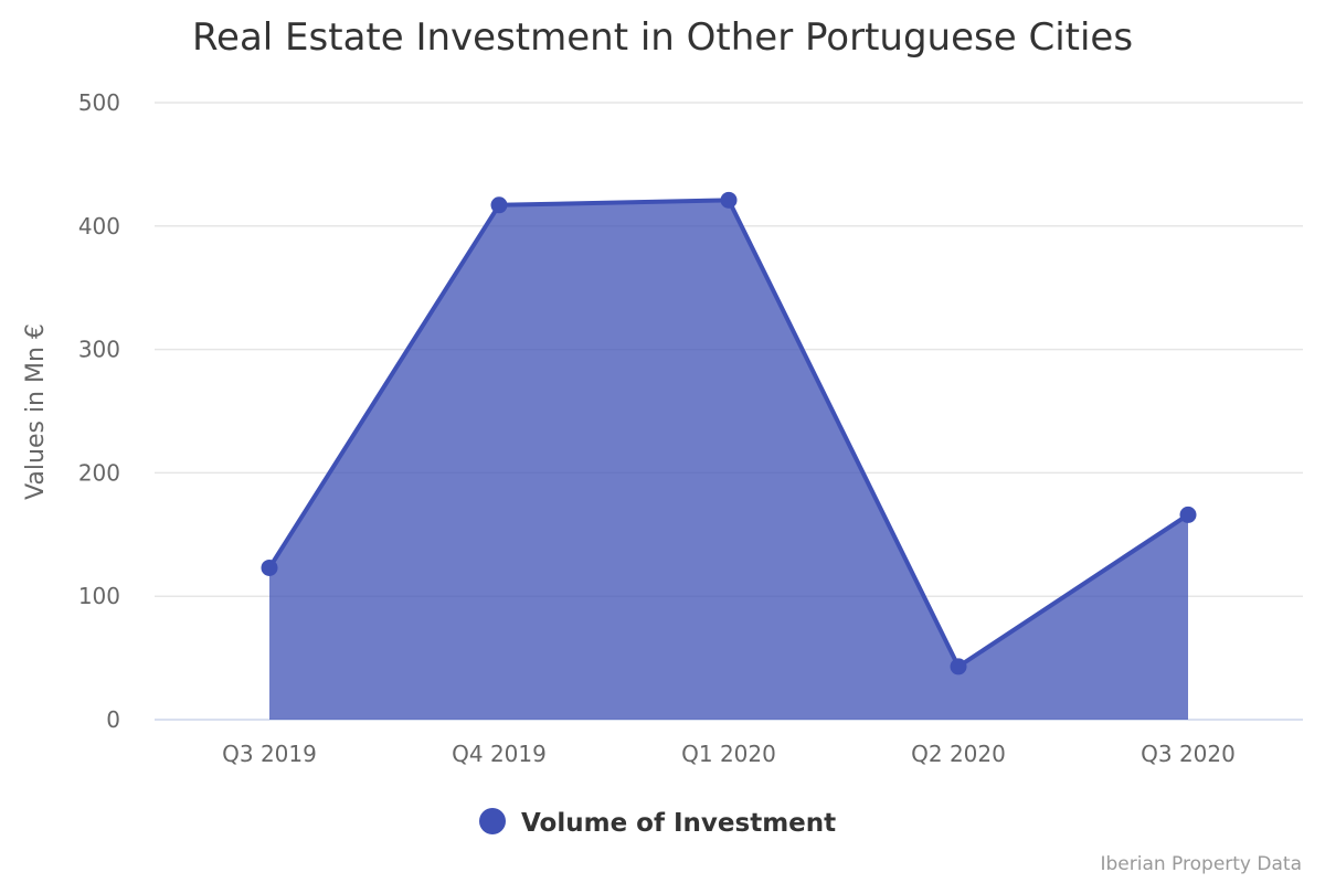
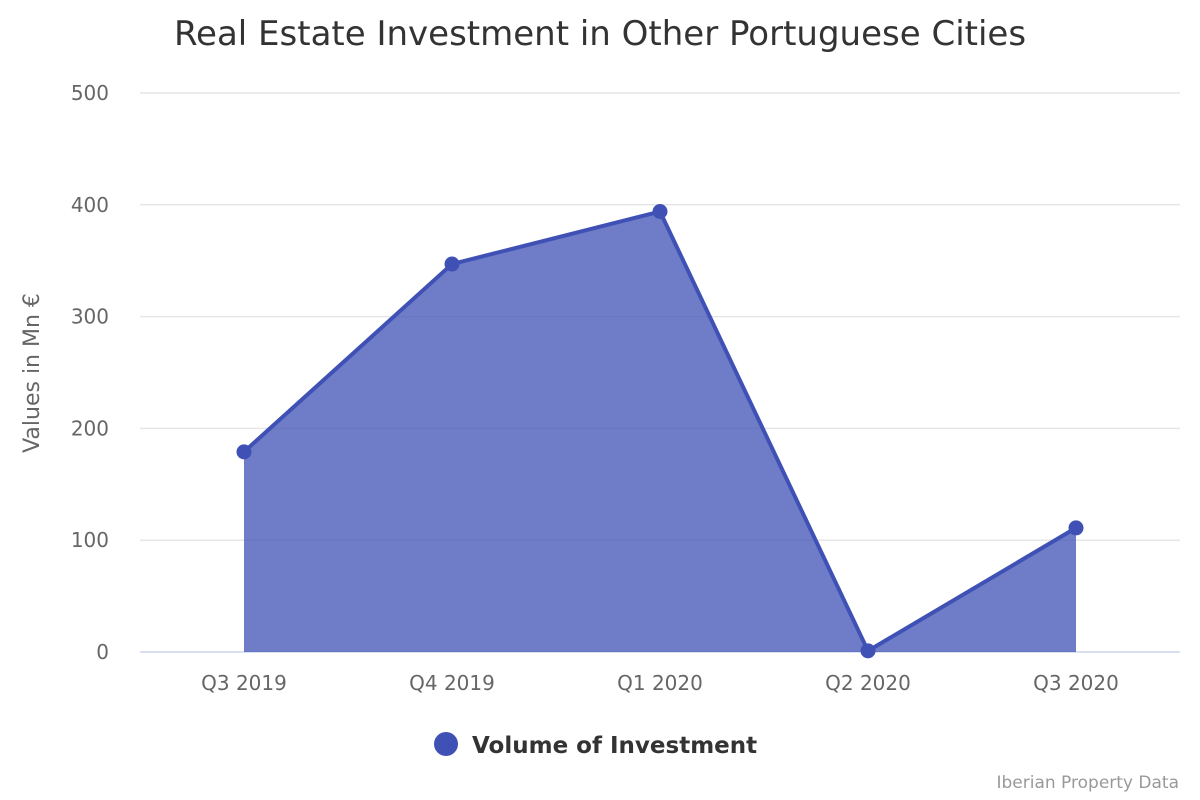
Q3 2019: 123 -> 179
Q4 2019: 417 -> 347
Q1 2020: 421 -> 394
Q2 2020: 43 -> 1
Q3 2020: 166 -> 111
